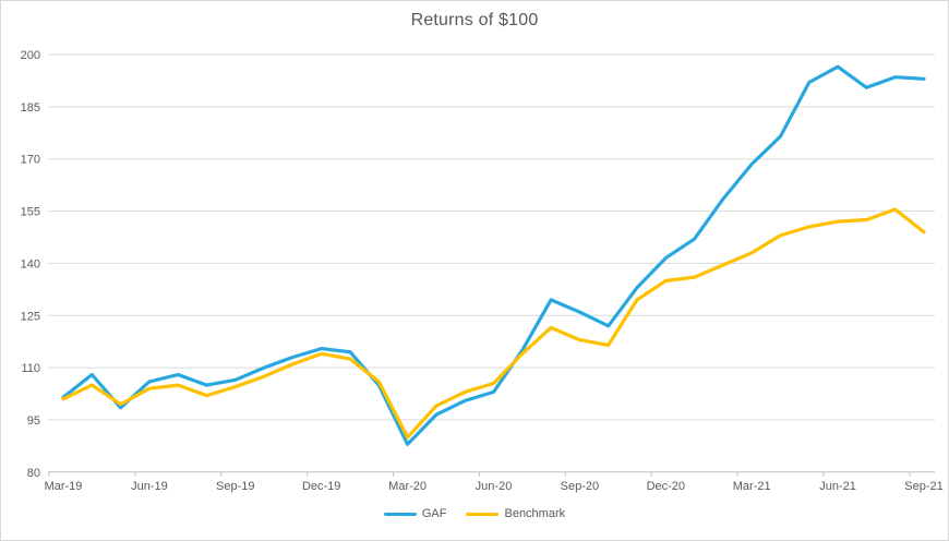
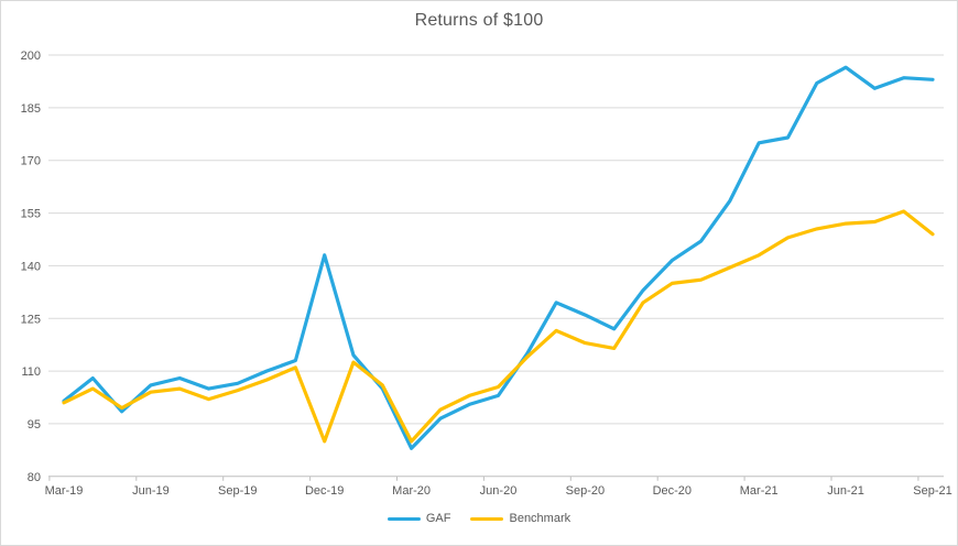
GAF/Dec-19: 116 -> 143
Benchmark/Dec-19: 114 -> 90
GAF/Mar-21: 168 -> 175
